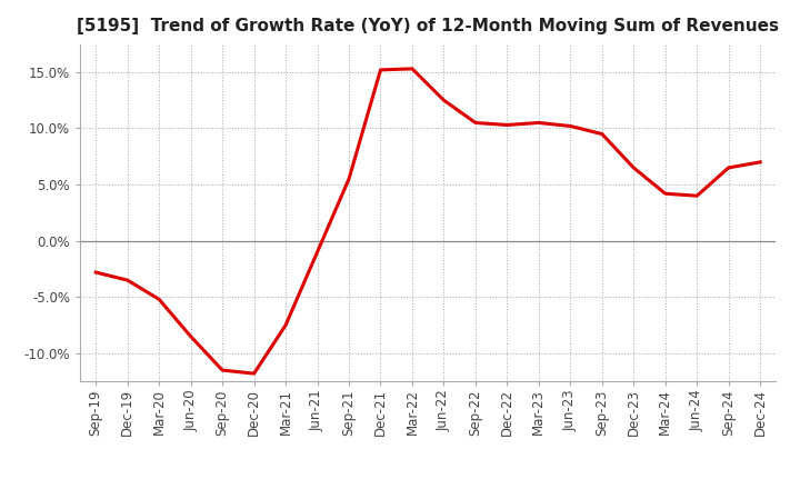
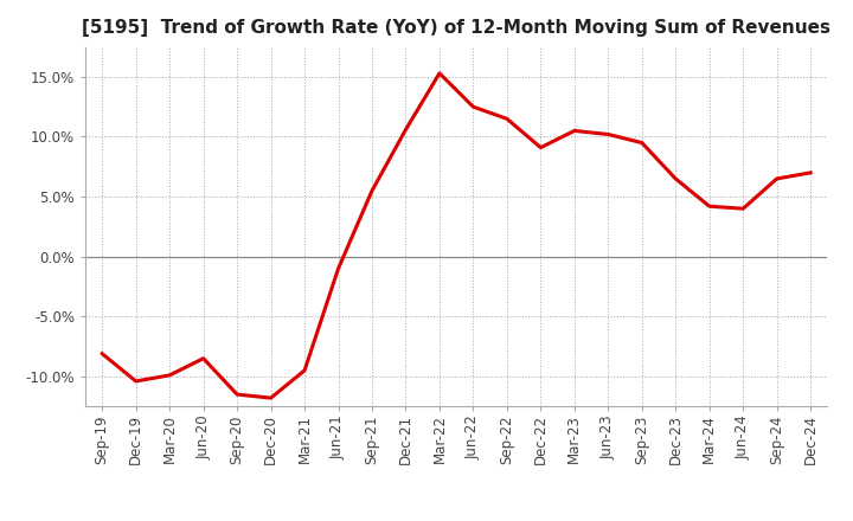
Sep-19: -2.8% -> -8.1%
Dec-19: -3.5% -> -10.4%
Mar-20: -5.2% -> -9.9%
Mar-21: -7.5% -> -9.5%
Dec-21: 15.2% -> 10.6%
Sep-22: 10.5% -> 11.5%
Dec-22: 10.3% -> 9.1%
